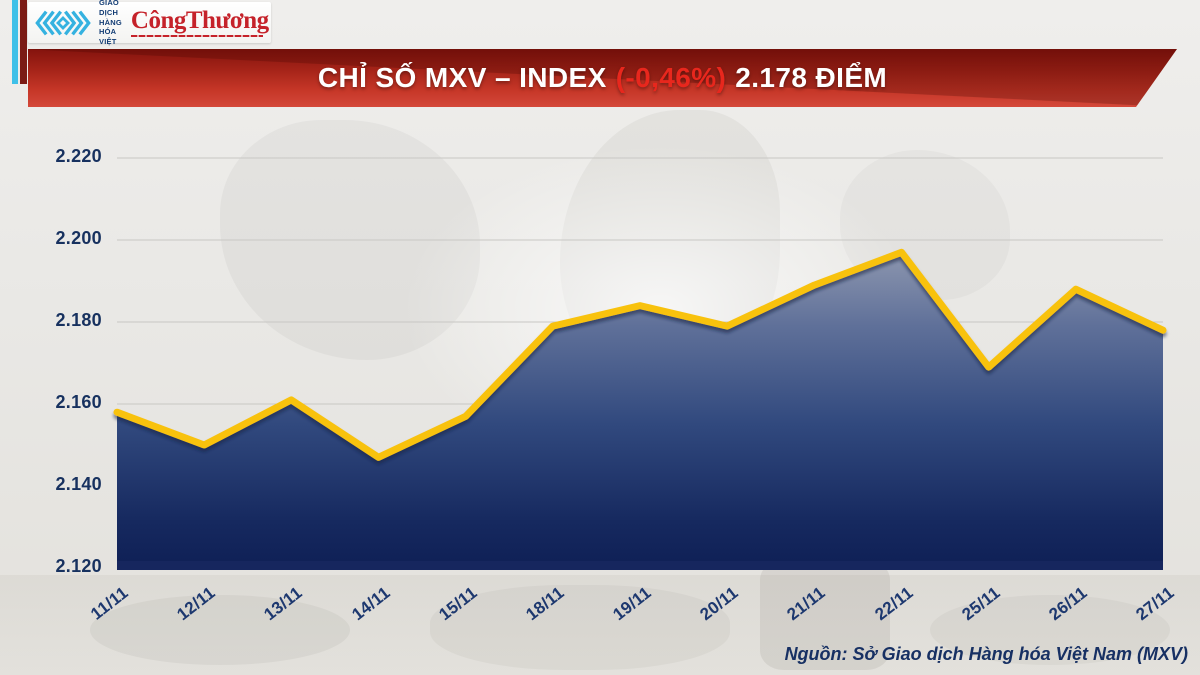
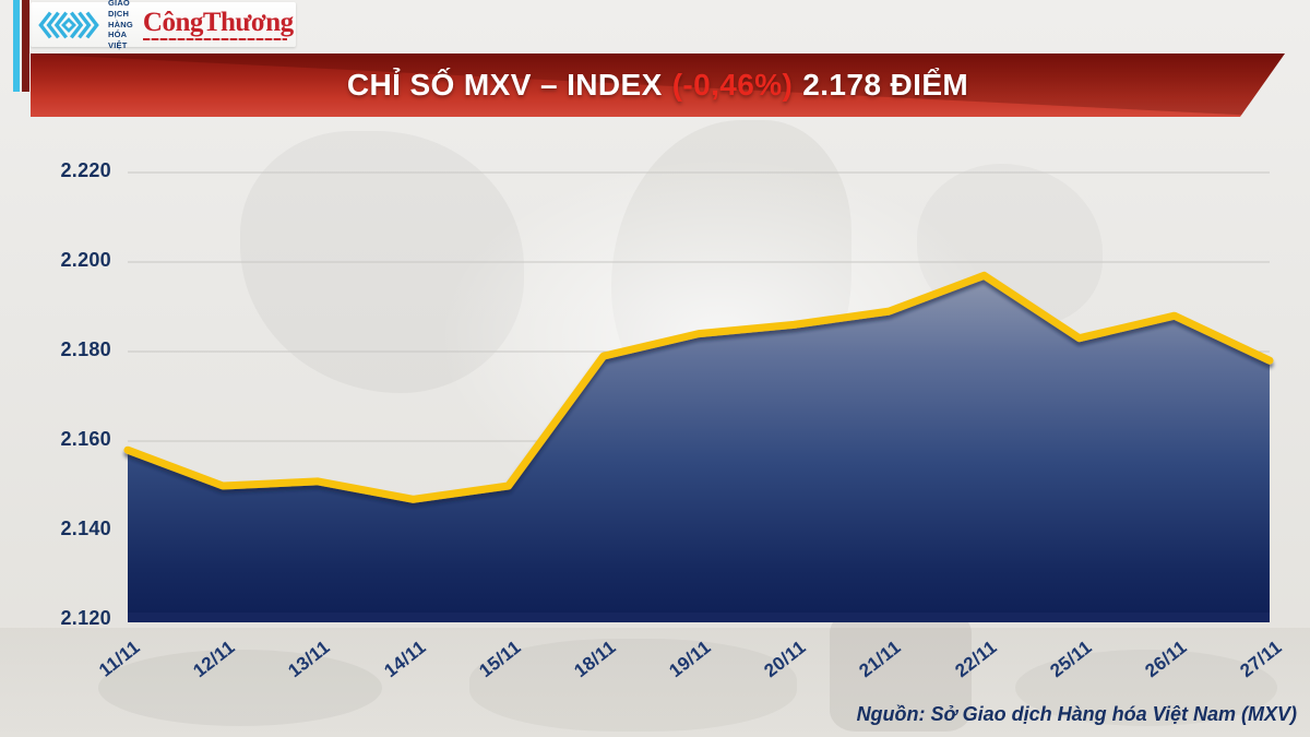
13/11: 2161 -> 2151
15/11: 2157 -> 2150
20/11: 2179 -> 2186
25/11: 2169 -> 2183
